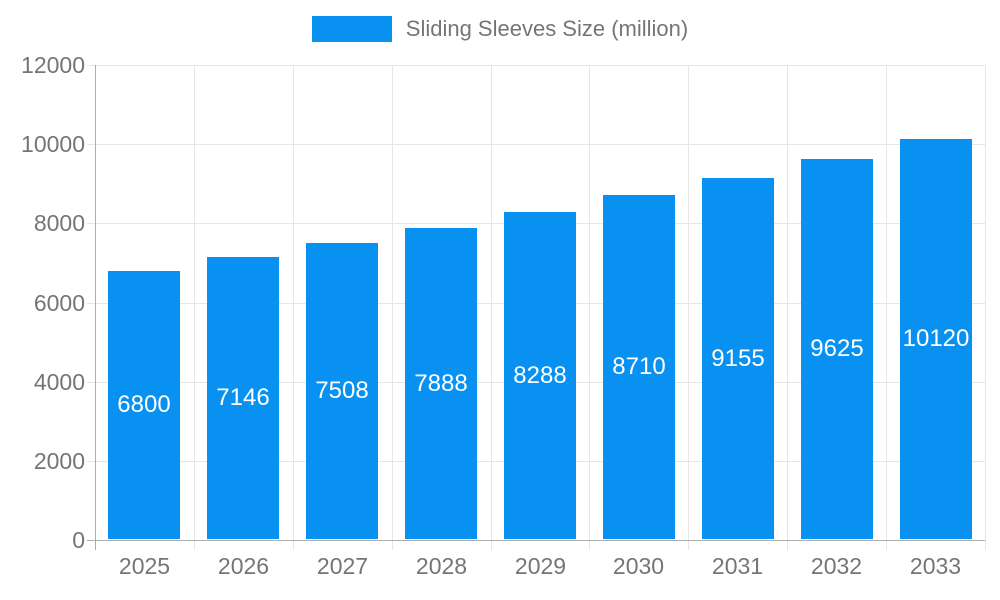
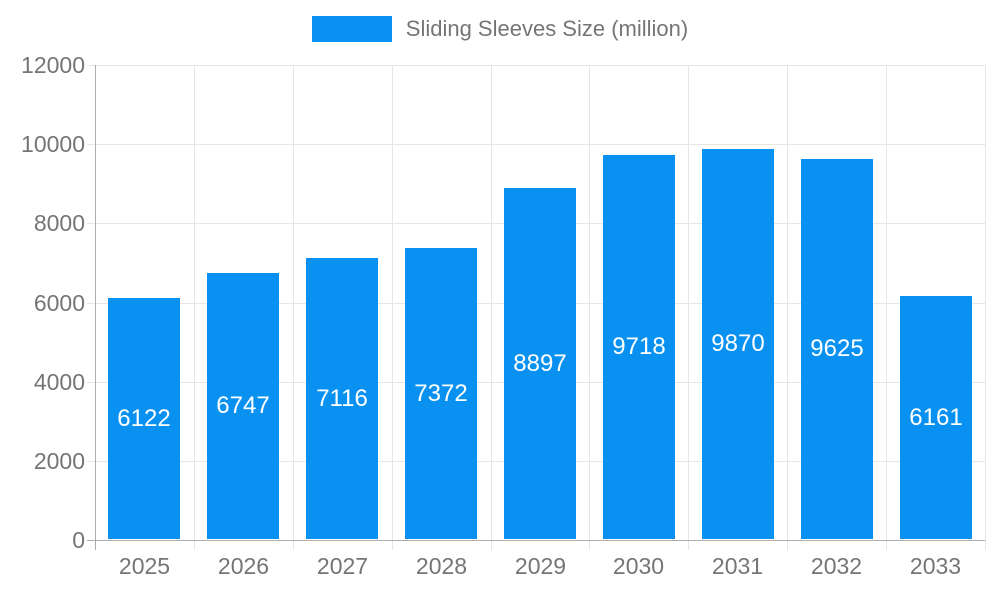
2025: 6800 -> 6122
2026: 7146 -> 6747
2027: 7508 -> 7116
2028: 7888 -> 7372
2029: 8288 -> 8897
2030: 8710 -> 9718
2031: 9155 -> 9870
2033: 10120 -> 6161
